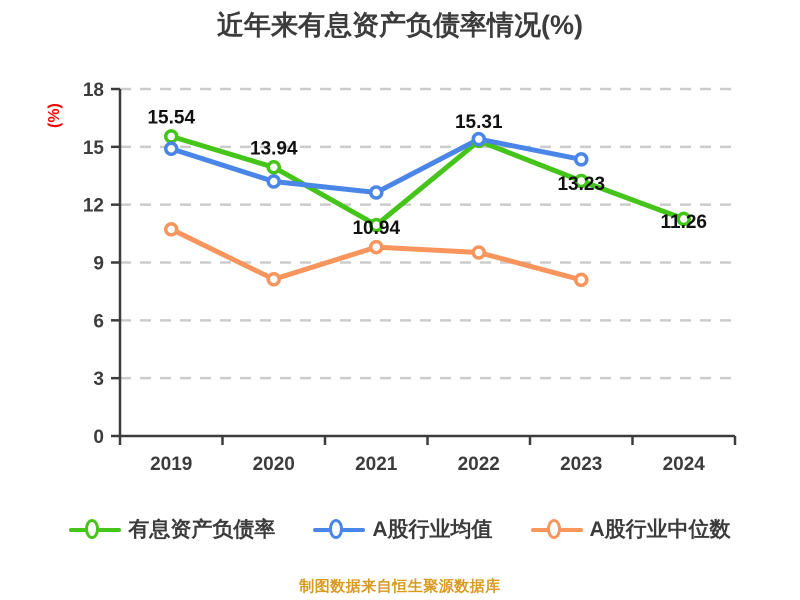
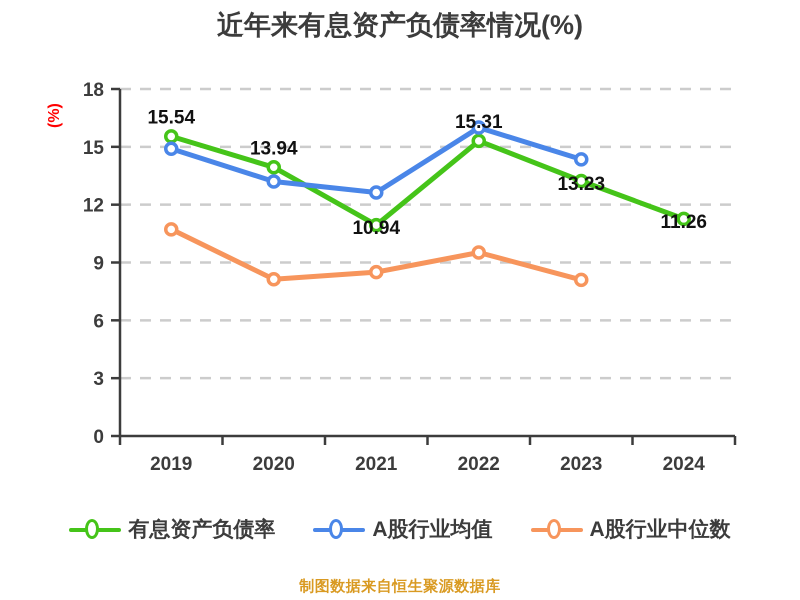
A股行业中位数/2021: 9.8 -> 8.5
A股行业均值/2022: 15.4 -> 16.0
